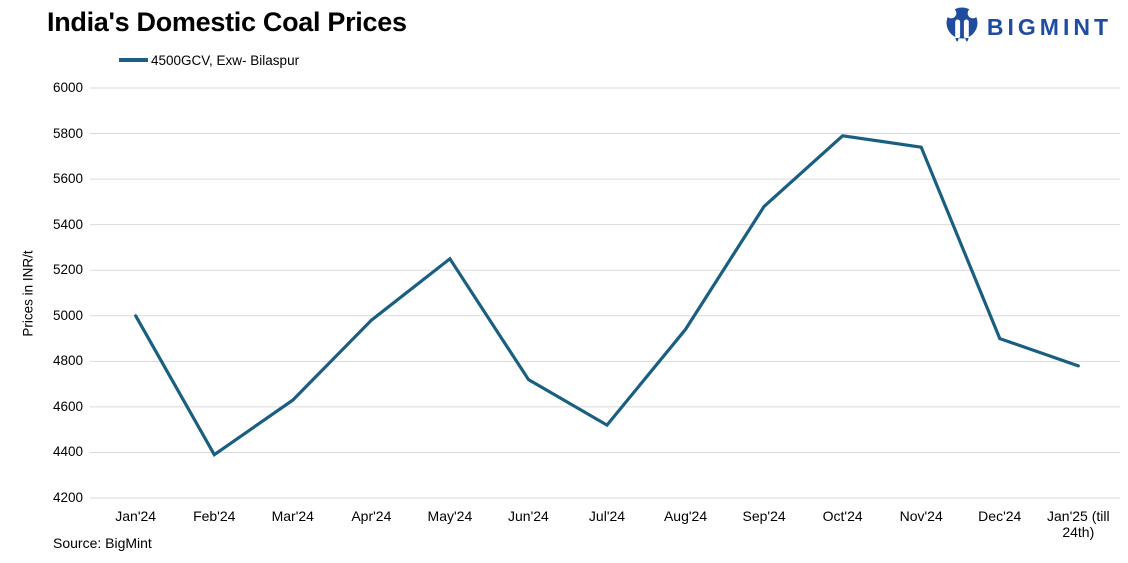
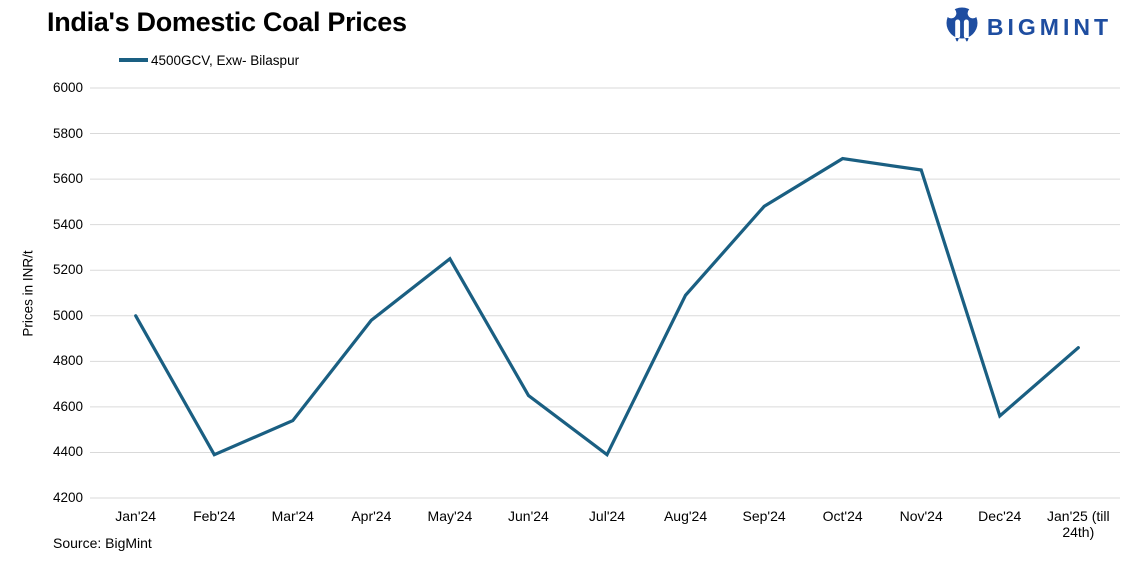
Mar'24: 4630 -> 4540
Jun'24: 4720 -> 4650
Jul'24: 4520 -> 4390
Aug'24: 4940 -> 5090
Oct'24: 5790 -> 5690
Nov'24: 5740 -> 5640
Dec'24: 4900 -> 4560
Jan'25 (till 24th): 4780 -> 4860
